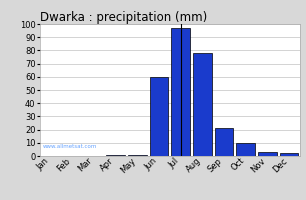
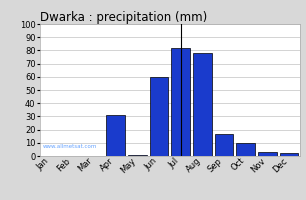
Apr: 1 -> 31
Jul: 97 -> 82
Sep: 21 -> 17
